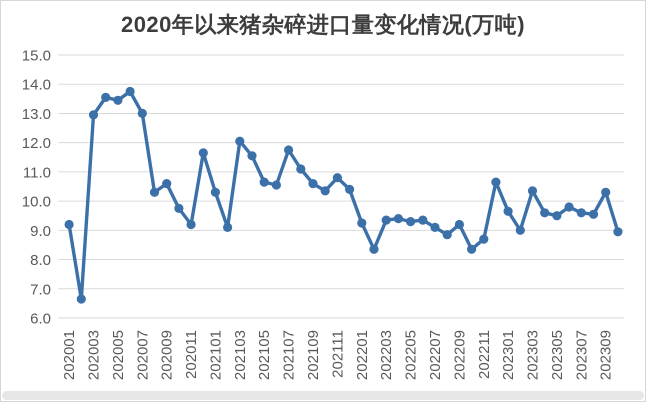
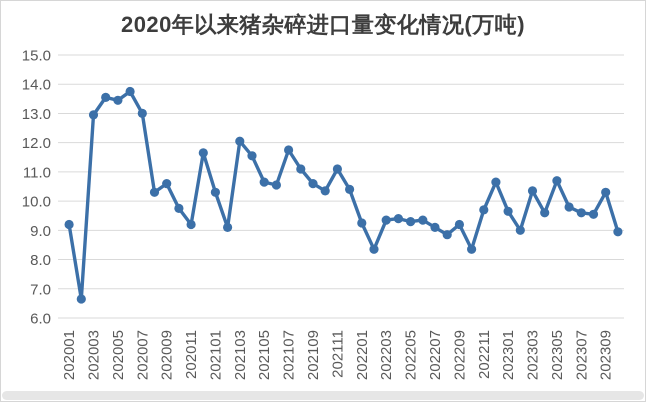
202111: 10.8 -> 11.1
202211: 8.7 -> 9.7
202305: 9.5 -> 10.7
